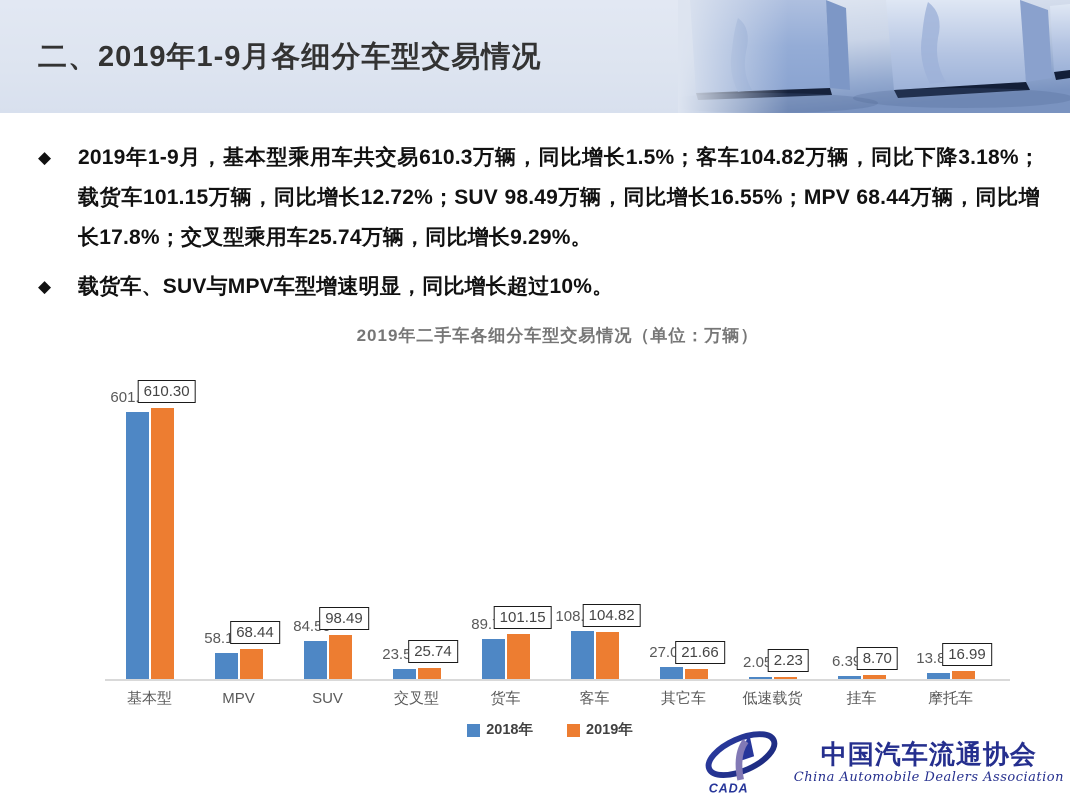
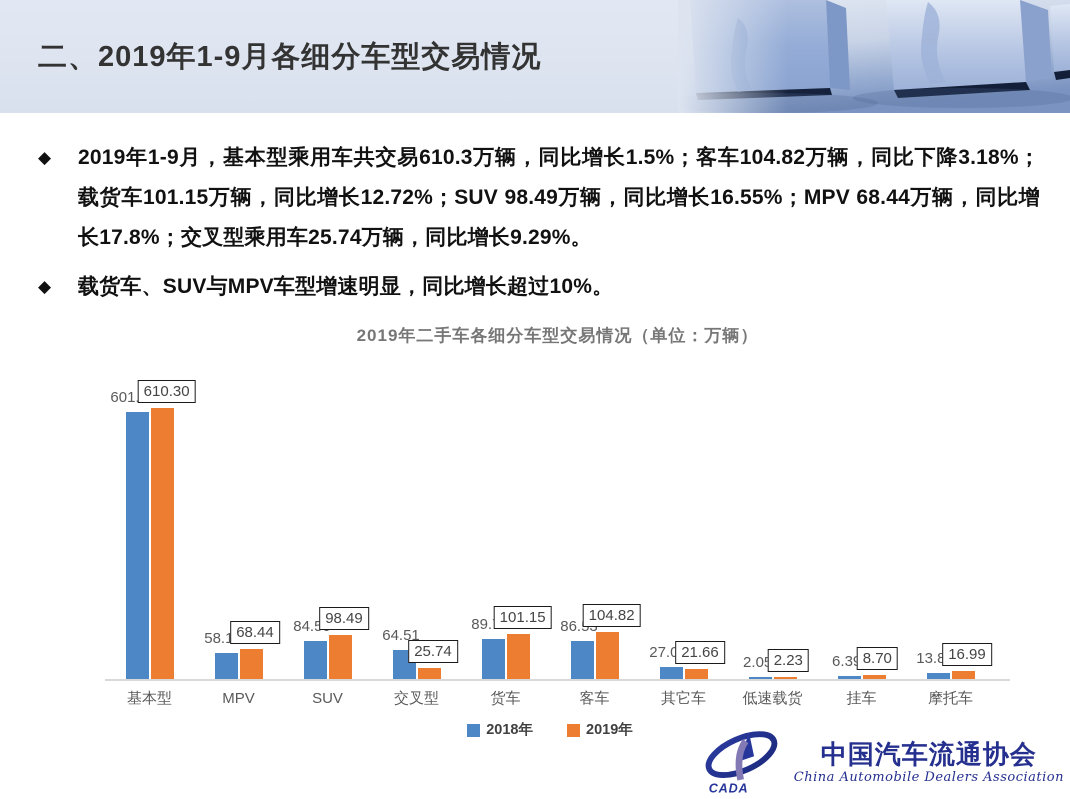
2018年/交叉型: 23.56 -> 64.51
2018年/客车: 108.26 -> 86.53
